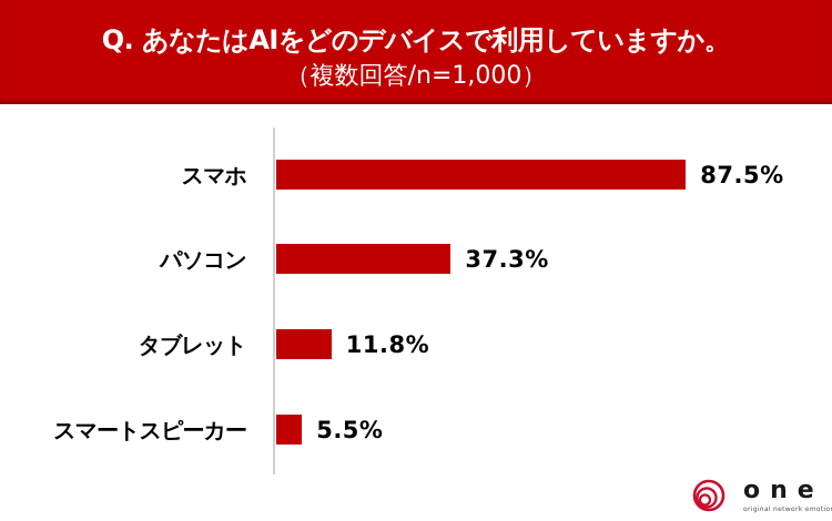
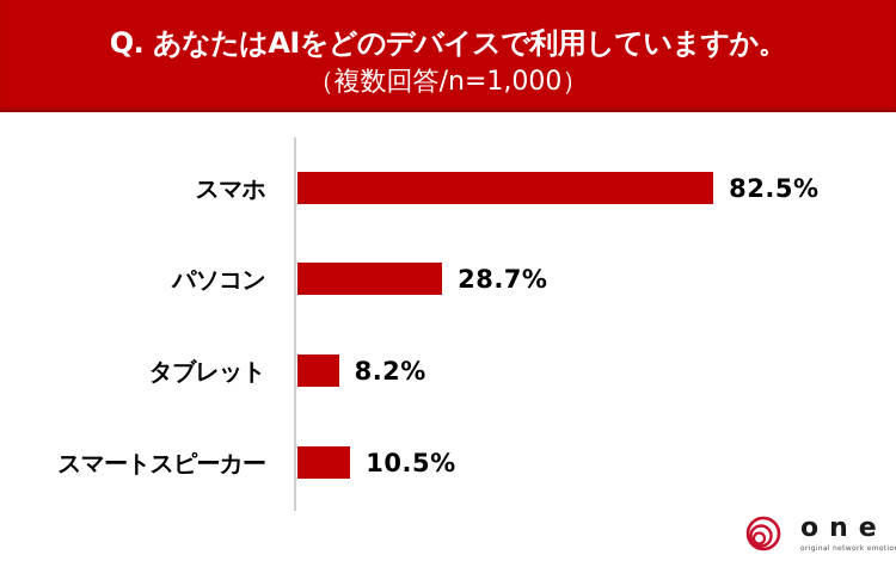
スマホ: 87.5% -> 82.5%
パソコン: 37.3% -> 28.7%
タブレット: 11.8% -> 8.2%
スマートスピーカー: 5.5% -> 10.5%
